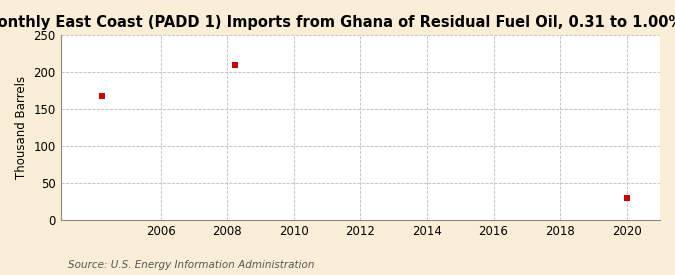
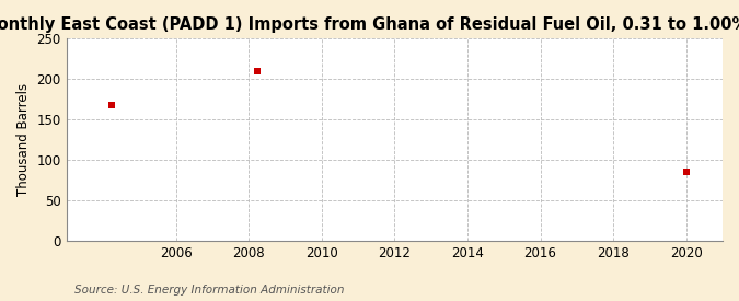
2020: 30 -> 86
